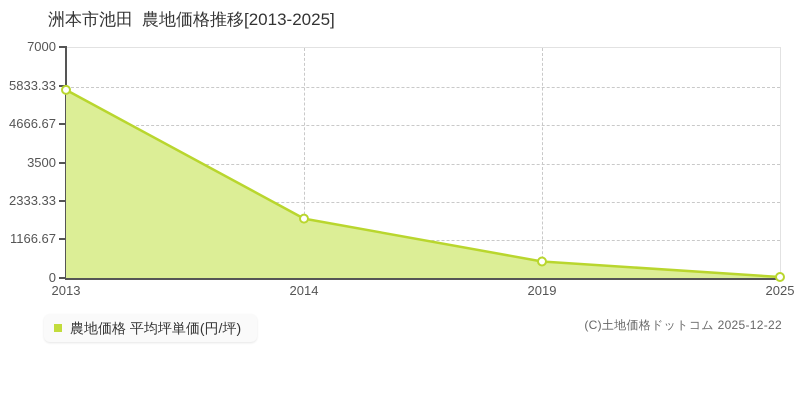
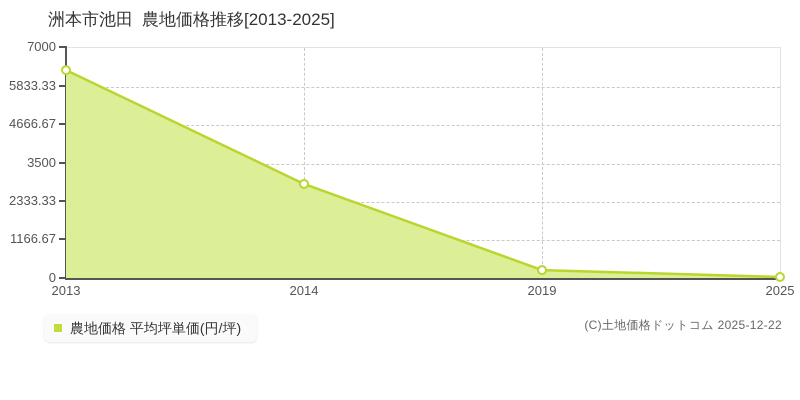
2013: 5700 -> 6300
2014: 1800 -> 2800
2019: 500 -> 200
